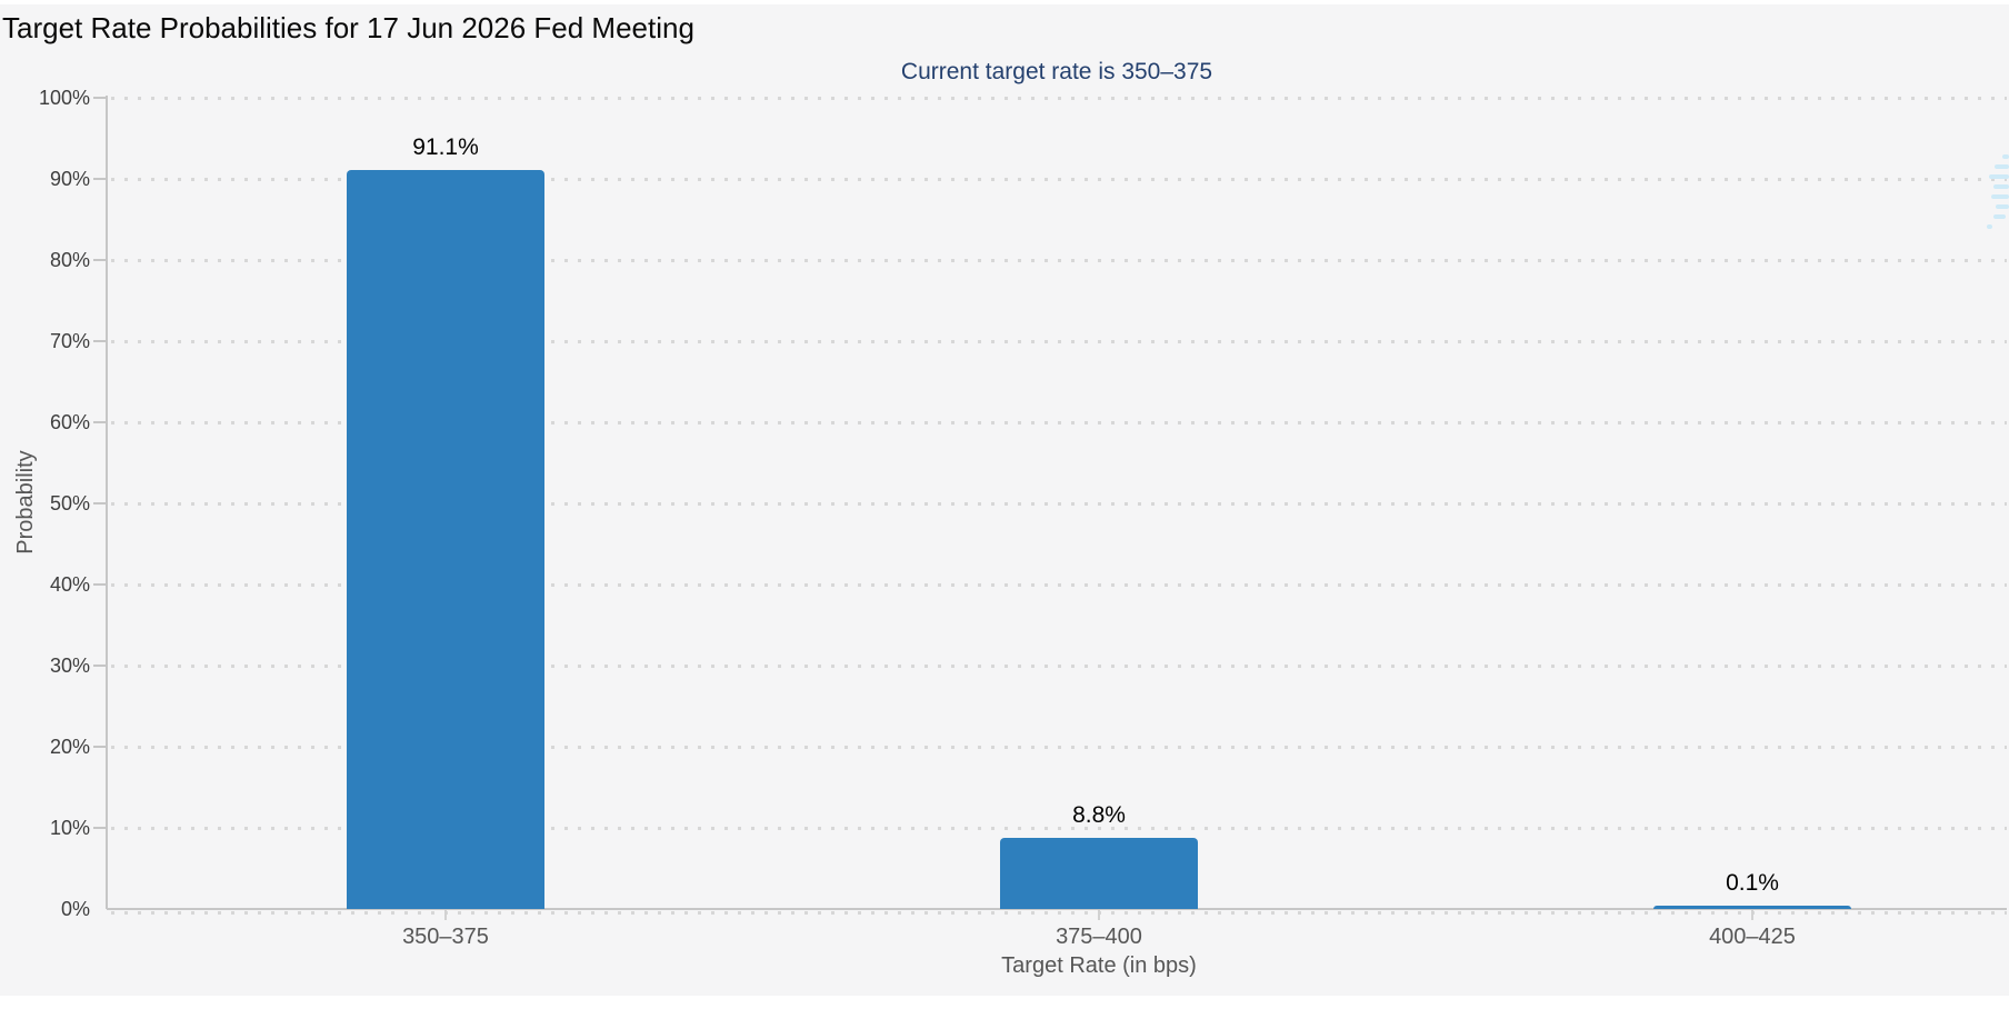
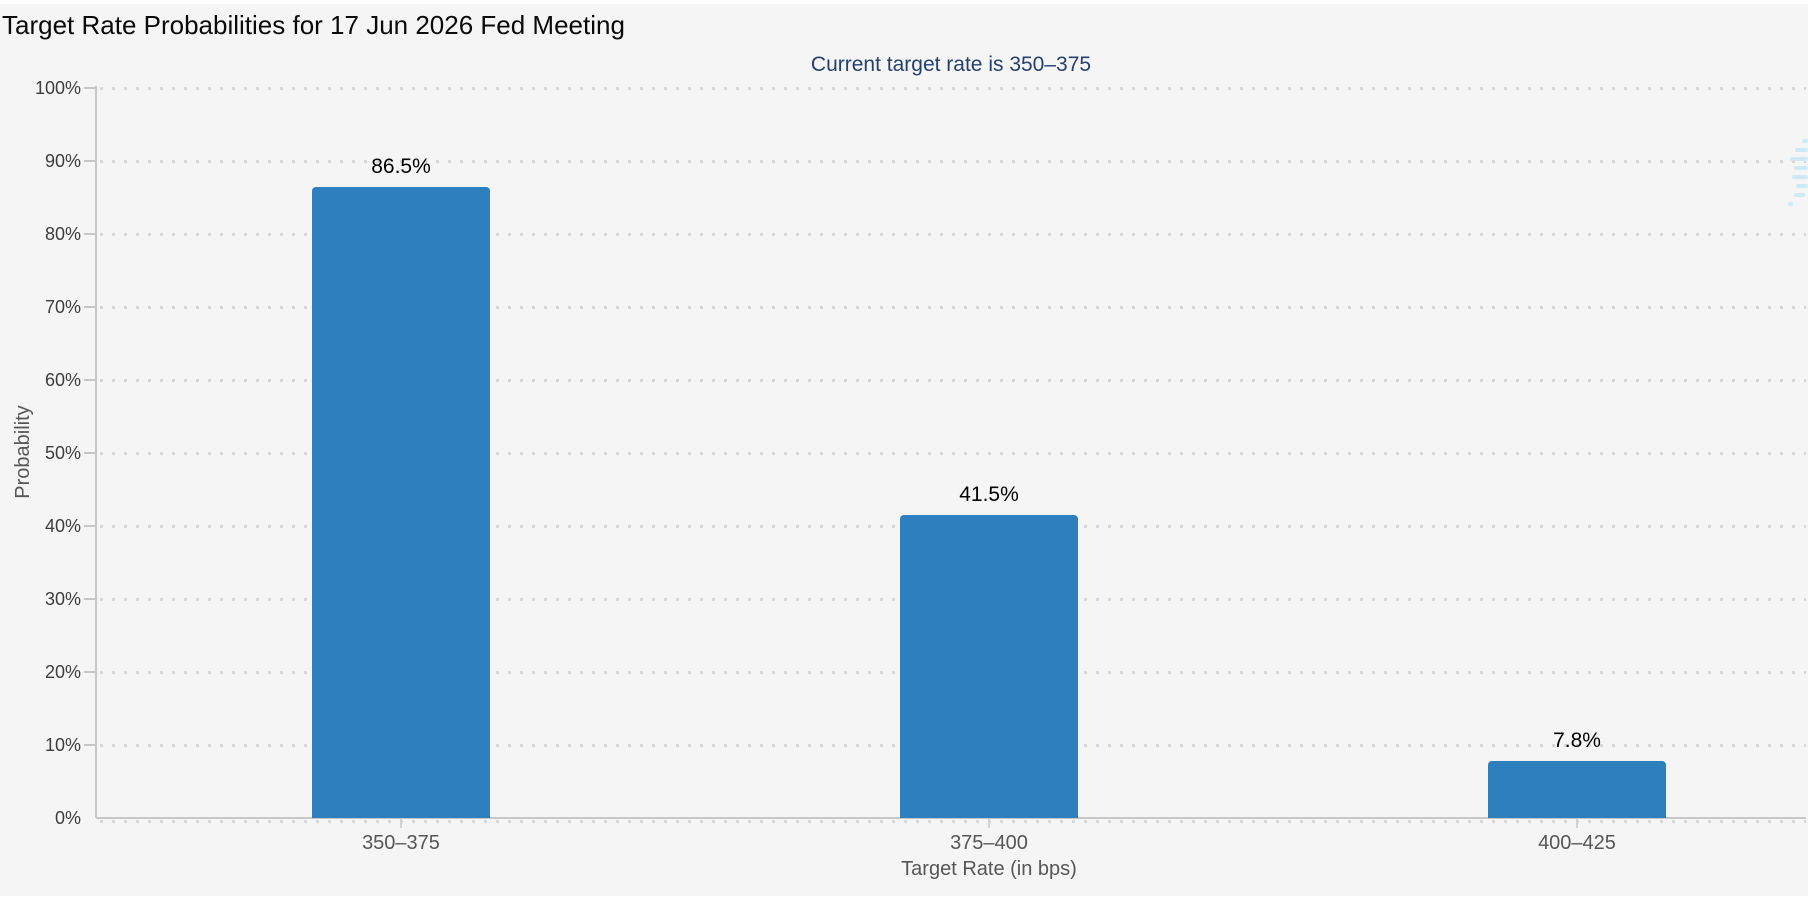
350–375: 91.1% -> 86.5%
375–400: 8.8% -> 41.5%
400–425: 0.1% -> 7.8%
